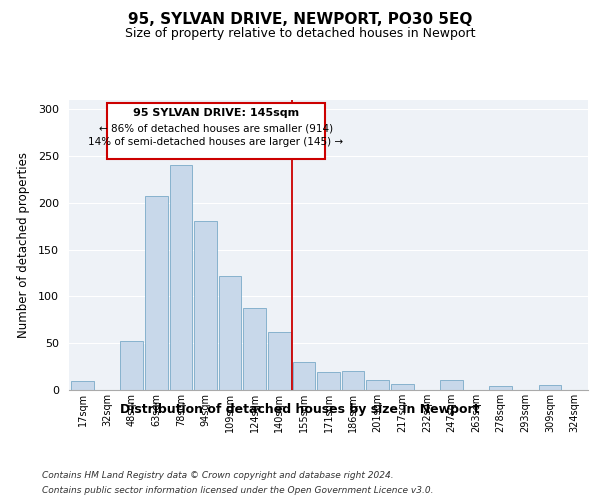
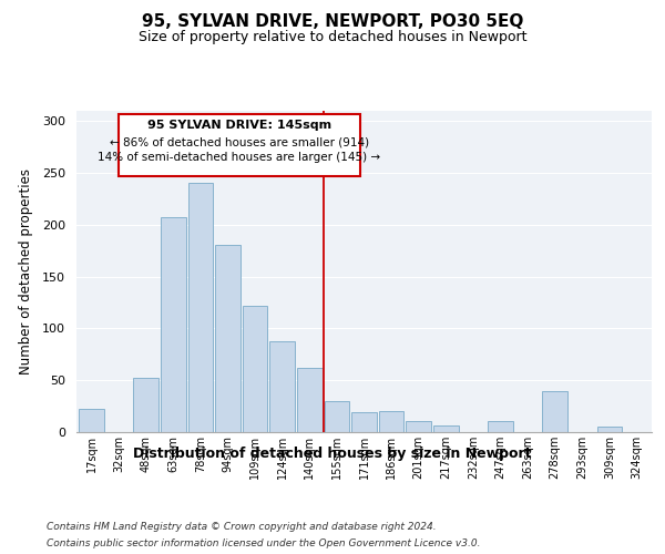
17sqm: 10 -> 22
278sqm: 4 -> 40
